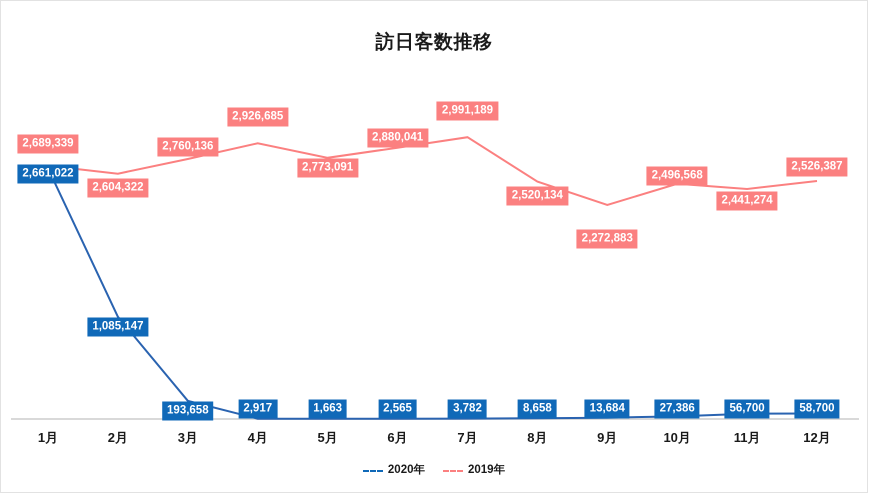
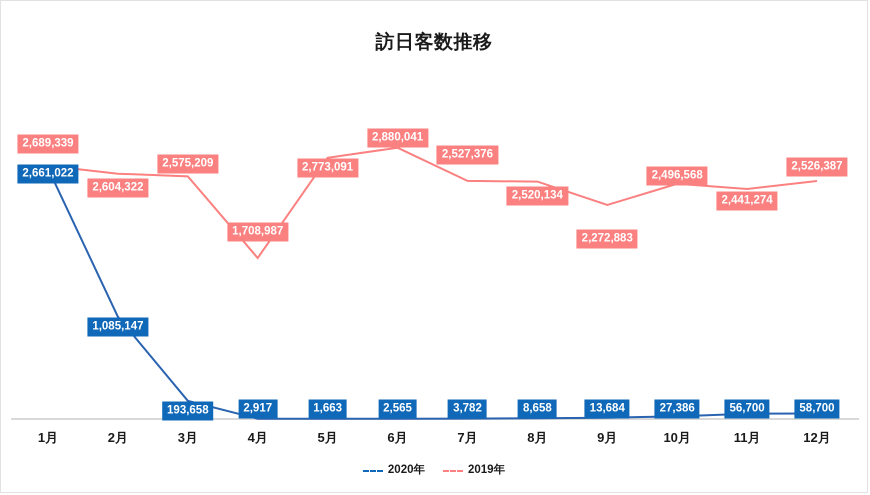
2019年/3月: 2,760,136 -> 2,575,209
2019年/4月: 2,926,685 -> 1,708,987
2019年/7月: 2,991,189 -> 2,527,376
